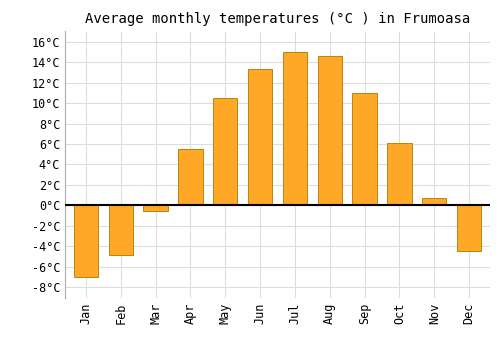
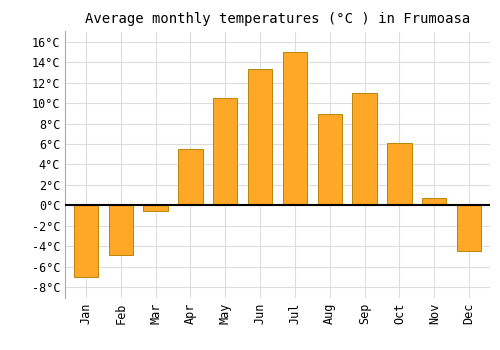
Aug: 14.6°C -> 8.9°C
